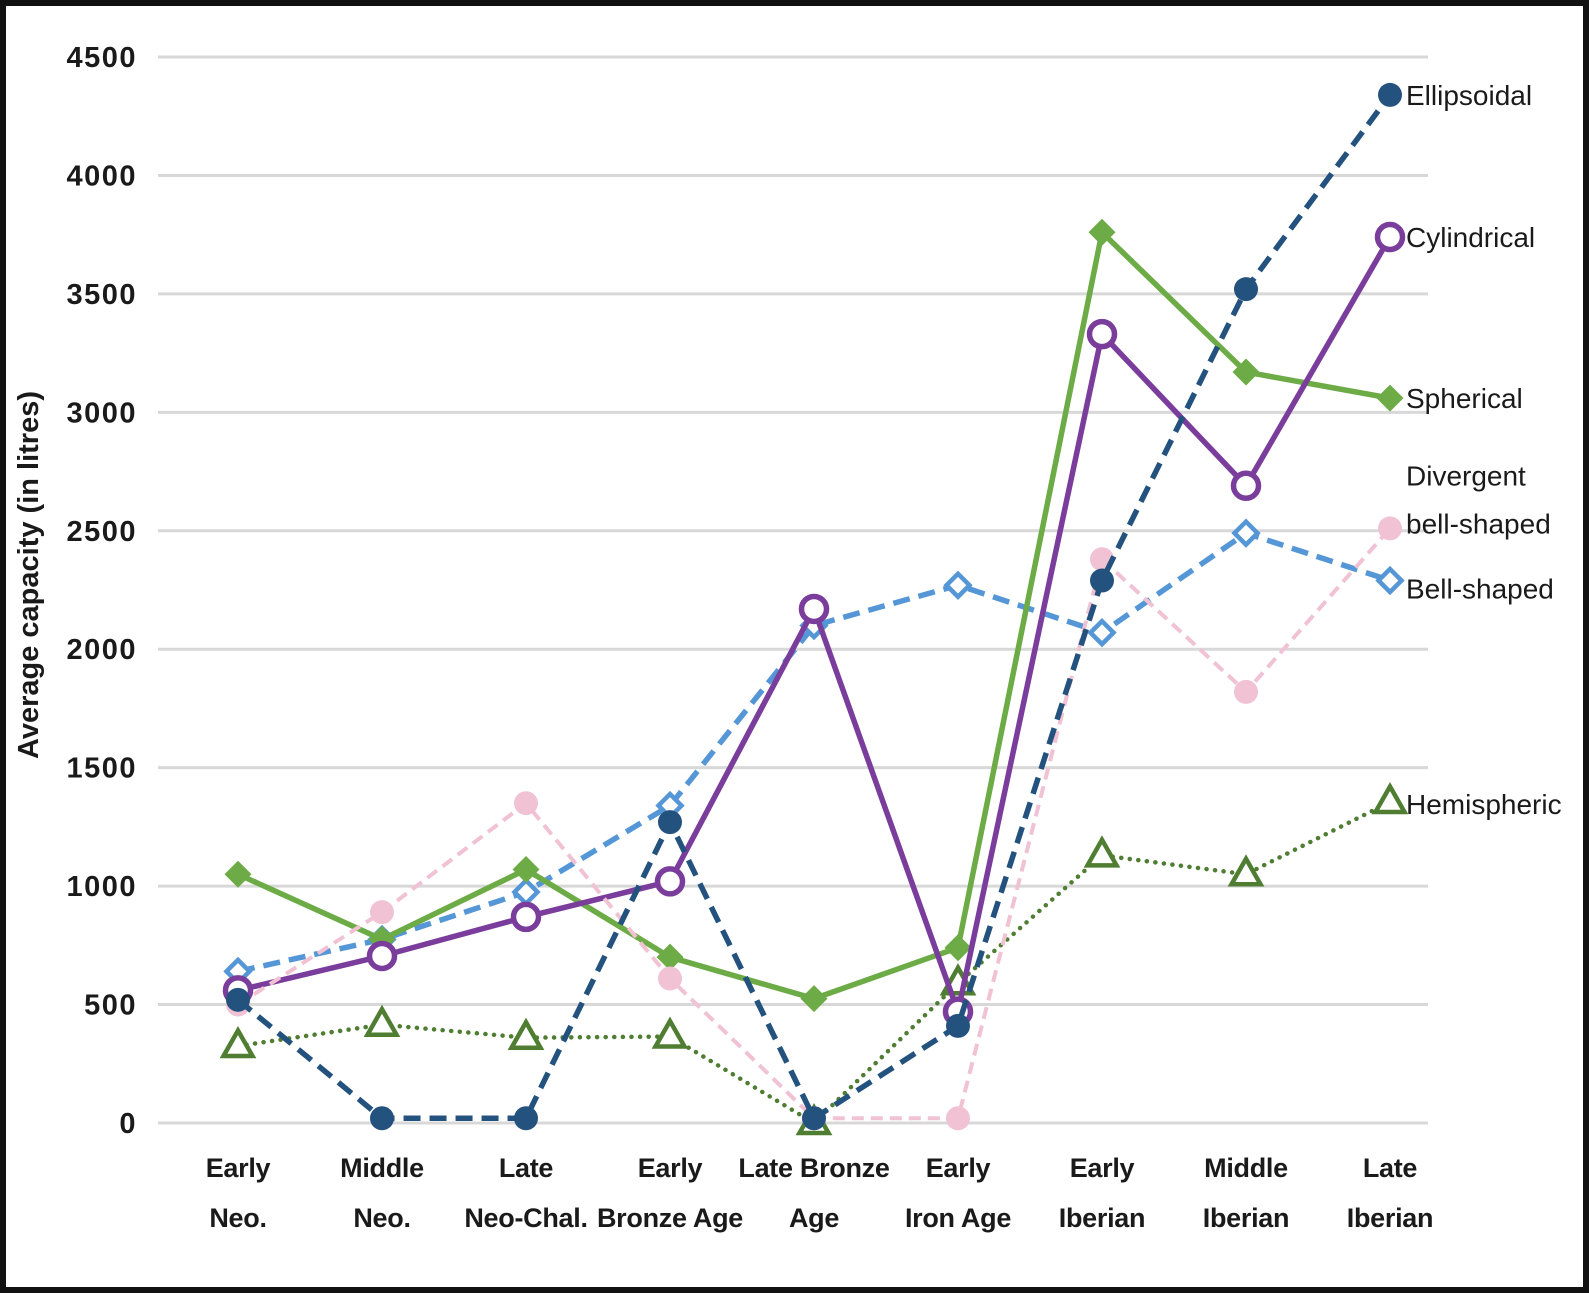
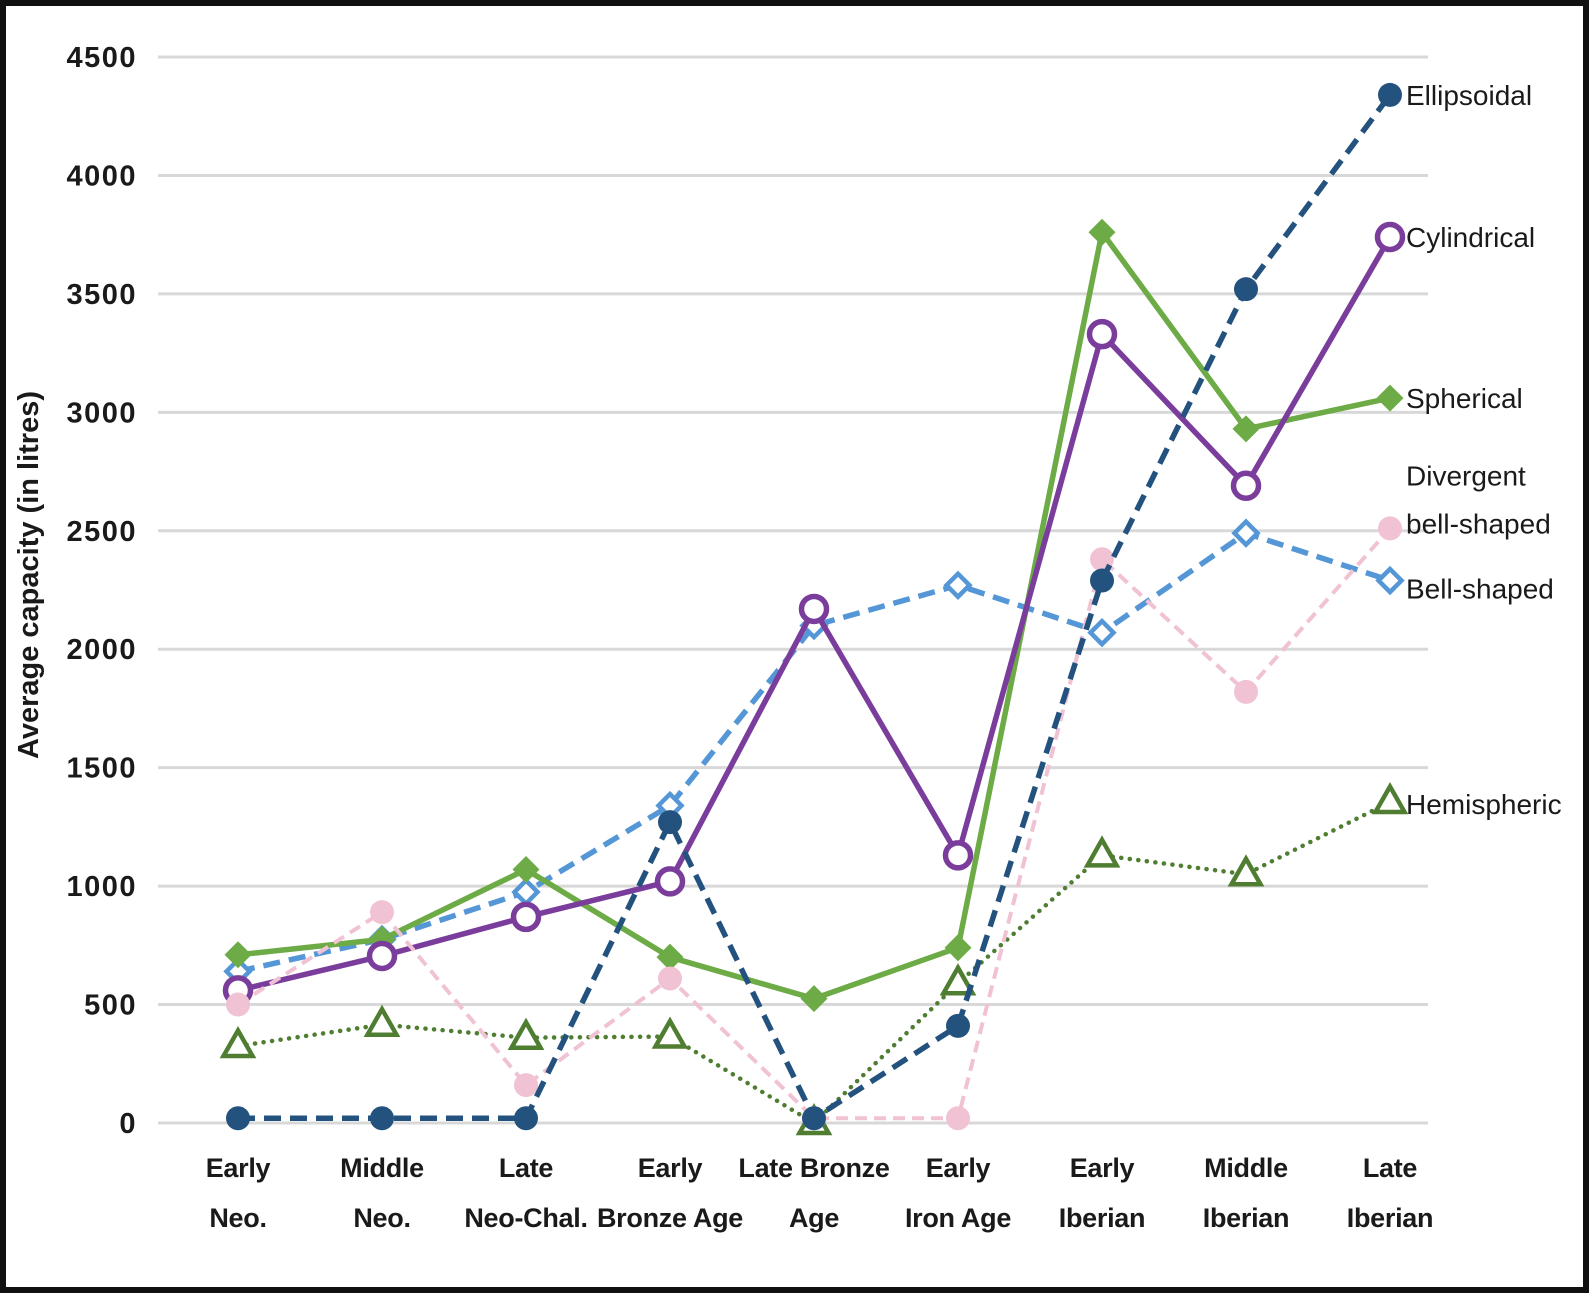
Ellipsoidal/Early Neo.: 520 -> 20
Spherical/Early Neo.: 1050 -> 710
Divergent bell-shaped/Late Neo-Chal.: 1350 -> 160
Cylindrical/Early Iron Age: 470 -> 1130
Spherical/Middle Iberian: 3170 -> 2930
